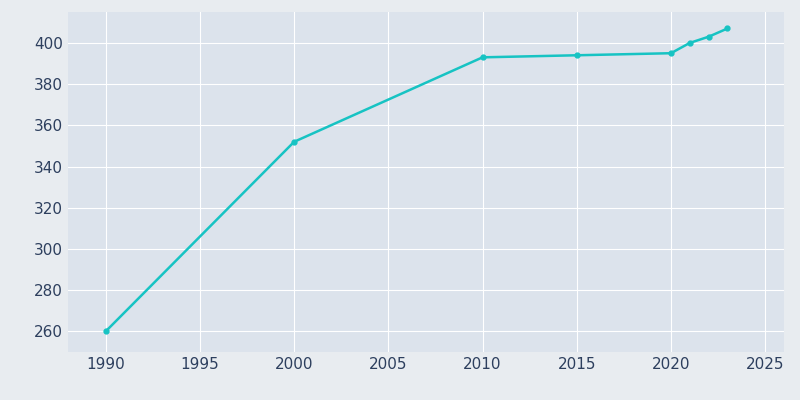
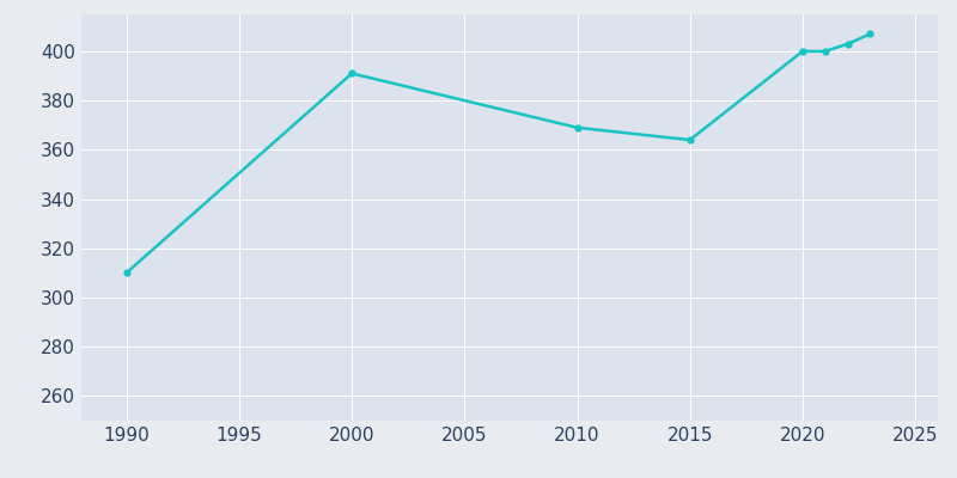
1990: 260 -> 310
2000: 352 -> 391
2010: 393 -> 369
2015: 394 -> 364
2020: 395 -> 400
